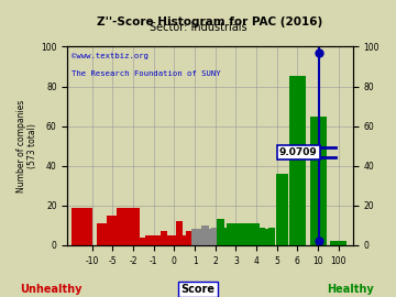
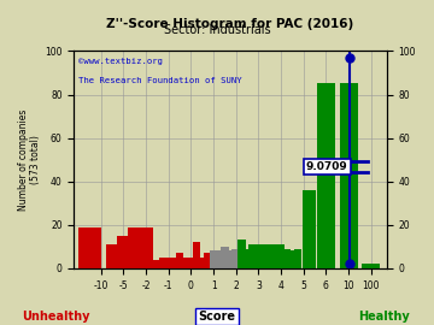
10: 65 -> 85
